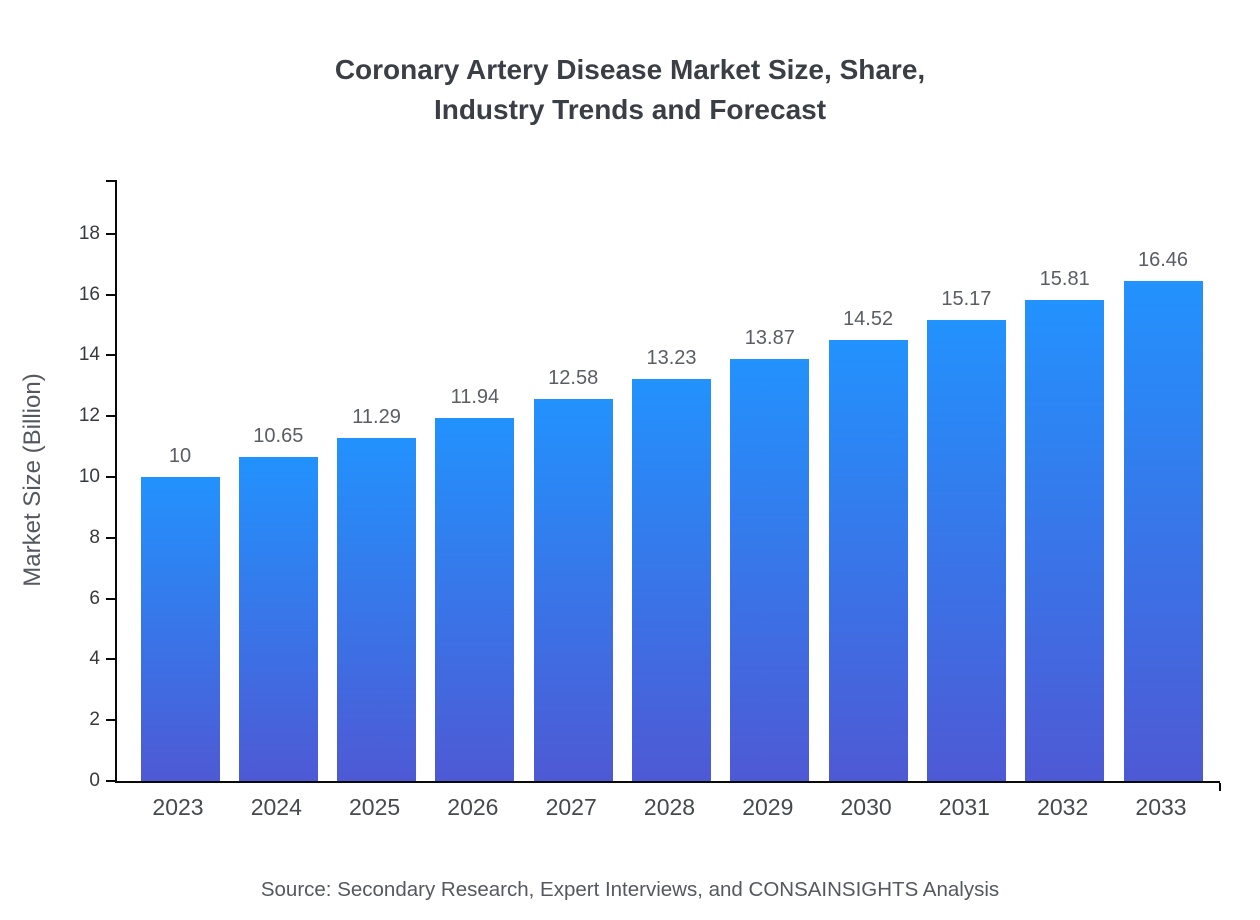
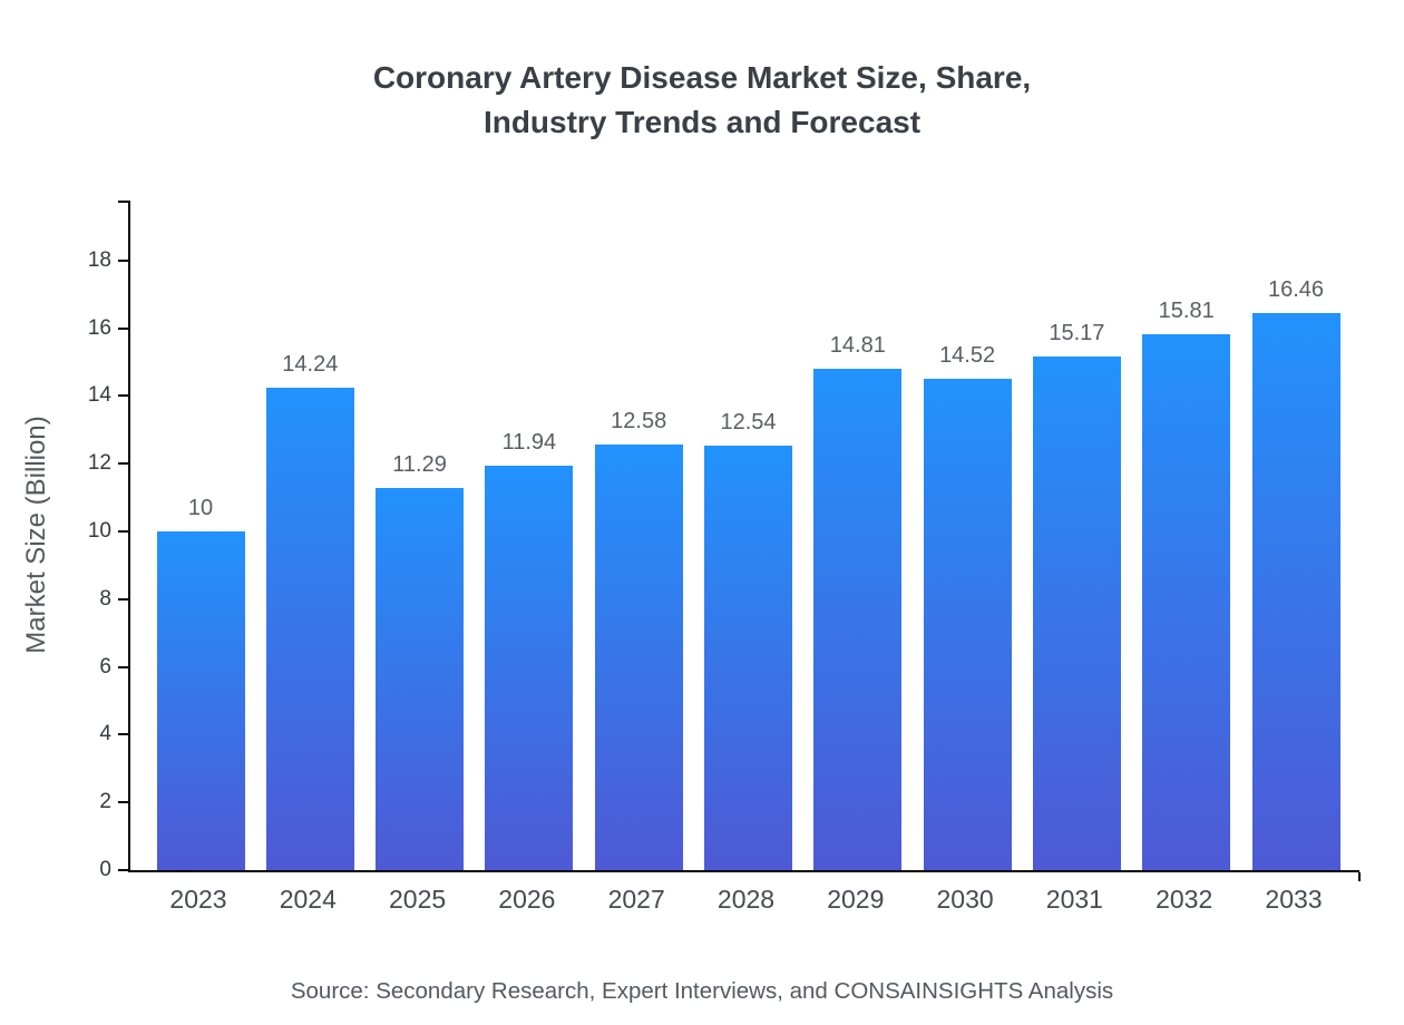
2024: 10.65 -> 14.24
2028: 13.23 -> 12.54
2029: 13.87 -> 14.81
